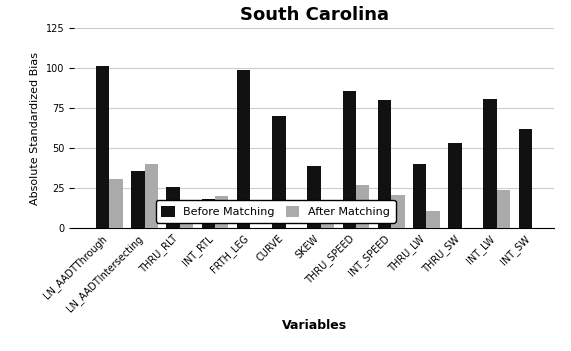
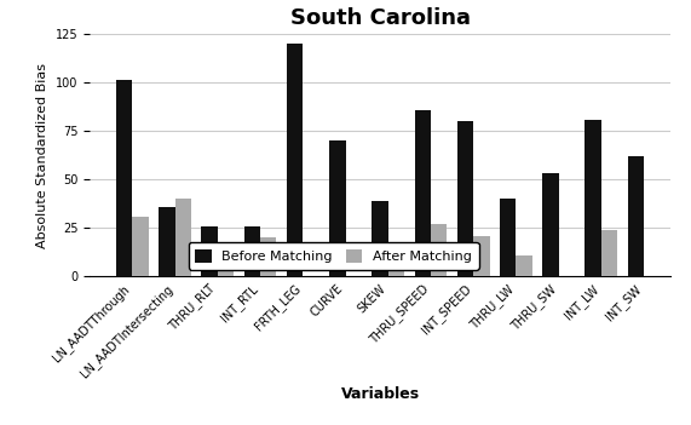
Before Matching/INT_RTL: 18 -> 26
Before Matching/FRTH_LEG: 99 -> 120
